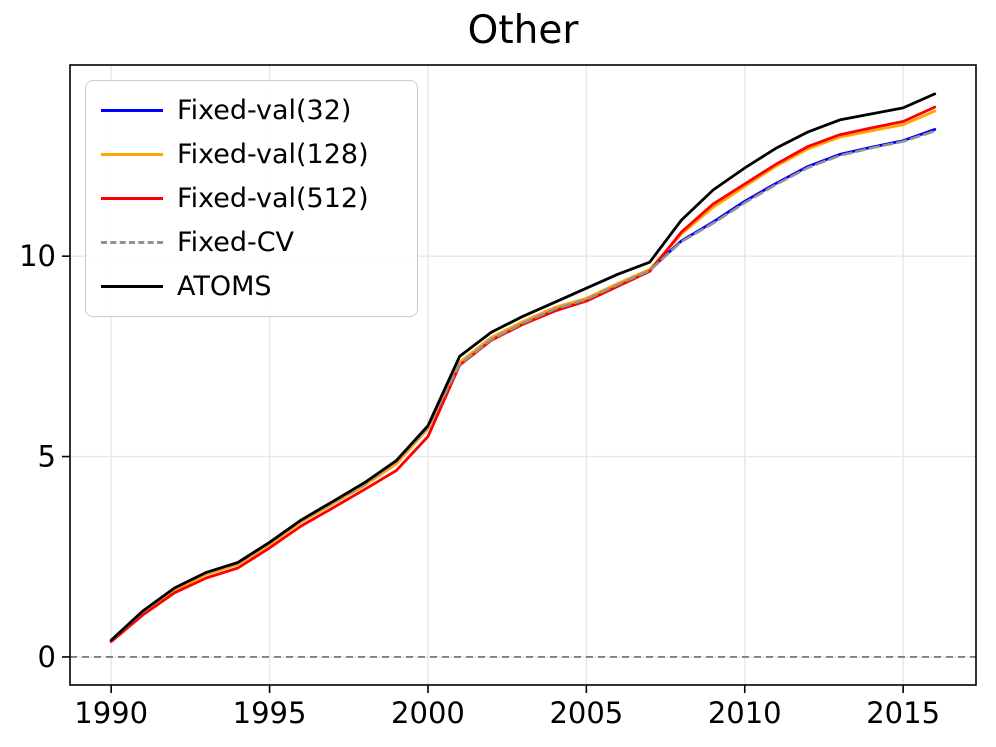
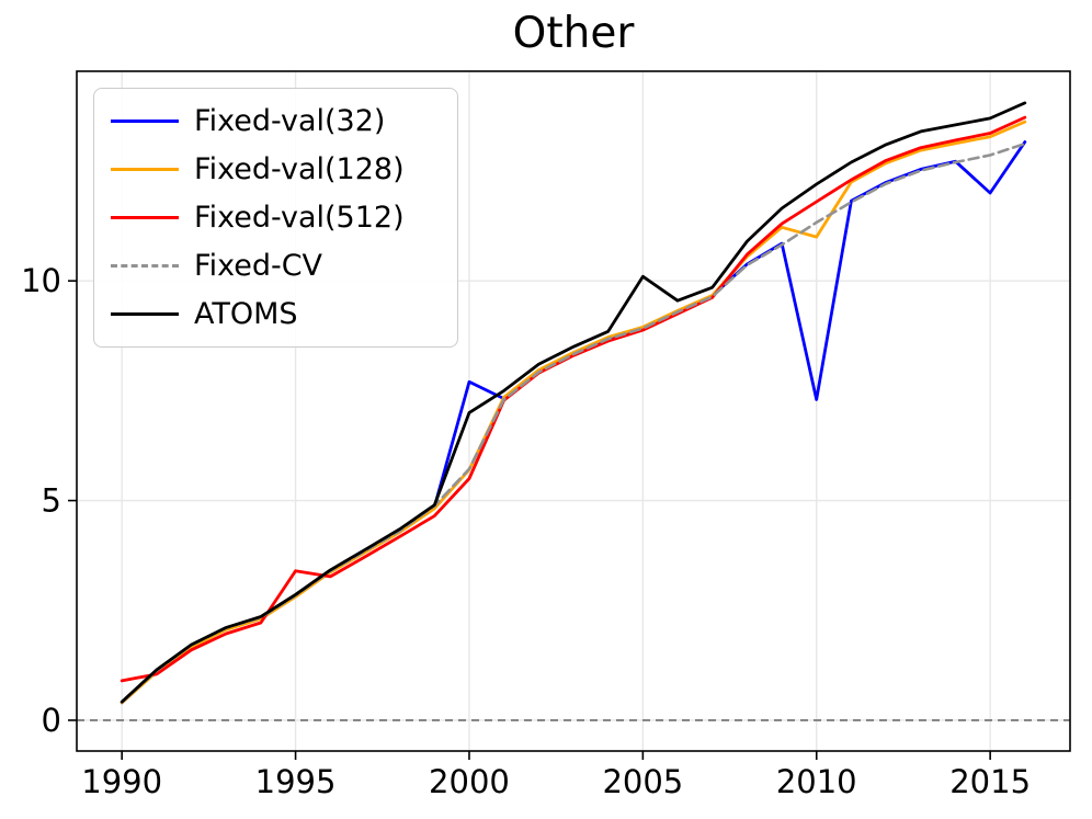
Fixed-val(512)/1990: 0.4 -> 0.9
Fixed-val(512)/1995: 2.7 -> 3.4
Fixed-val(32)/2000: 5.7 -> 7.7
ATOMS/2000: 5.8 -> 7.0
ATOMS/2005: 9.2 -> 10.1
Fixed-val(32)/2010: 11.4 -> 7.3
Fixed-val(128)/2010: 11.7 -> 11.0
Fixed-val(32)/2015: 12.9 -> 12.0
